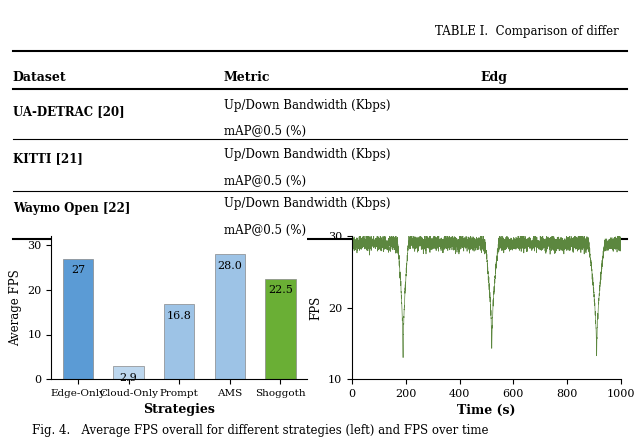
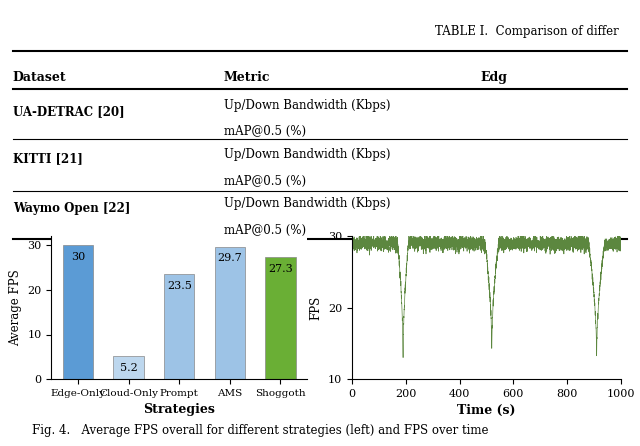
Edge-Only: 27 -> 30
Cloud-Only: 2.9 -> 5.2
Prompt: 16.8 -> 23.5
AMS: 28.0 -> 29.7
Shoggoth: 22.5 -> 27.3
